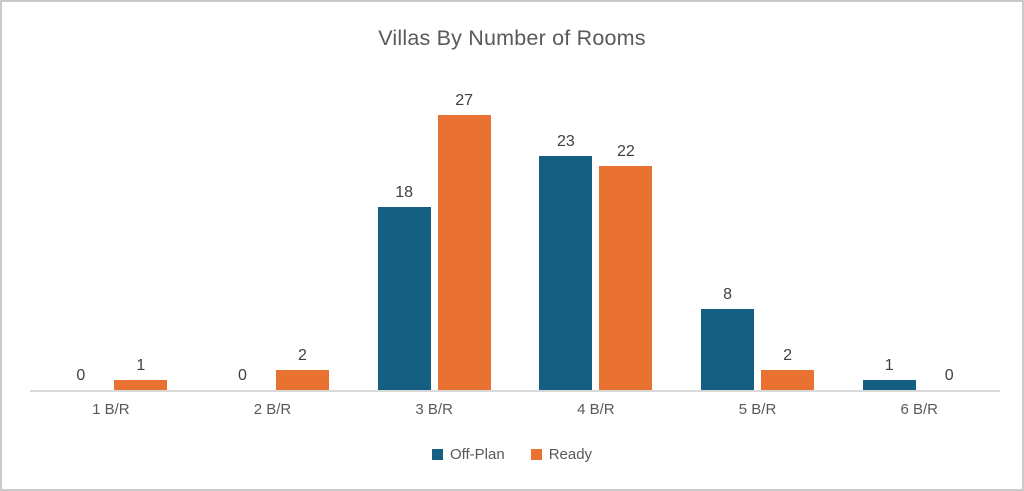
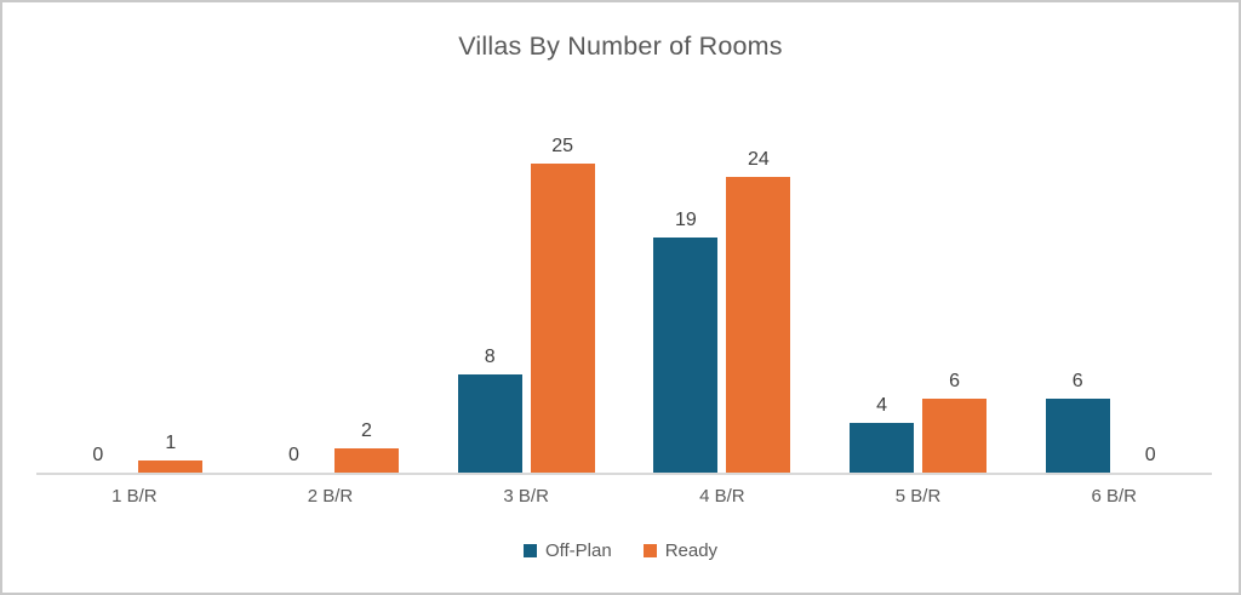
Off-Plan/3 B/R: 18 -> 8
Ready/3 B/R: 27 -> 25
Off-Plan/4 B/R: 23 -> 19
Ready/4 B/R: 22 -> 24
Off-Plan/5 B/R: 8 -> 4
Ready/5 B/R: 2 -> 6
Off-Plan/6 B/R: 1 -> 6
